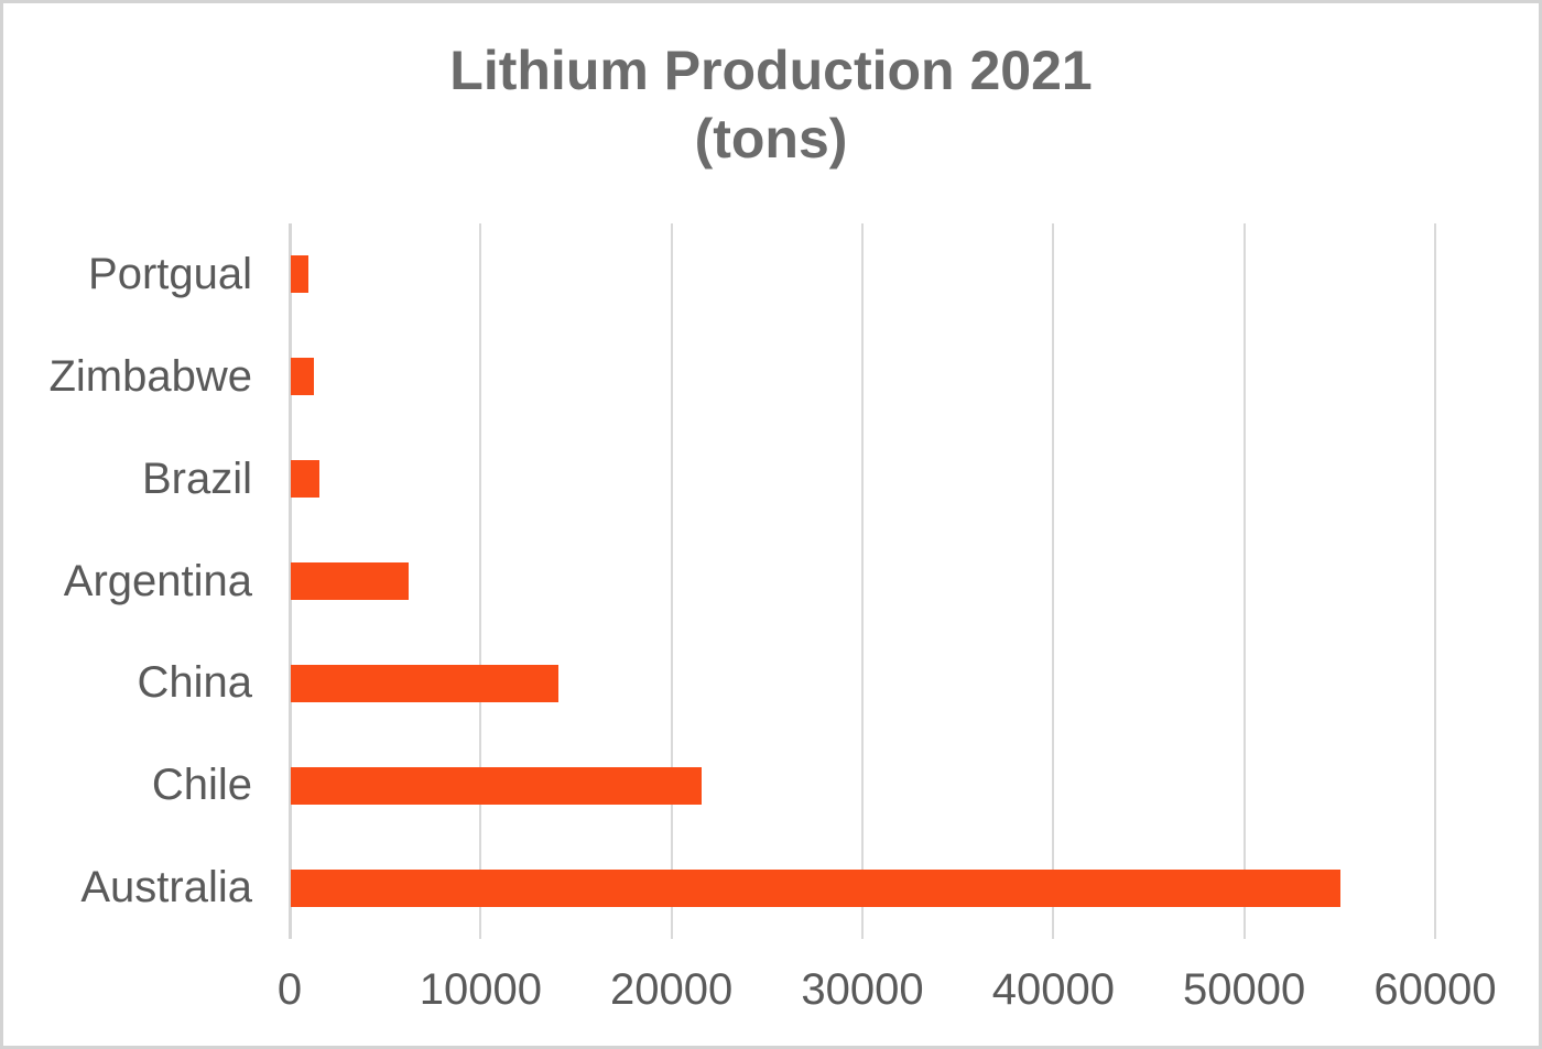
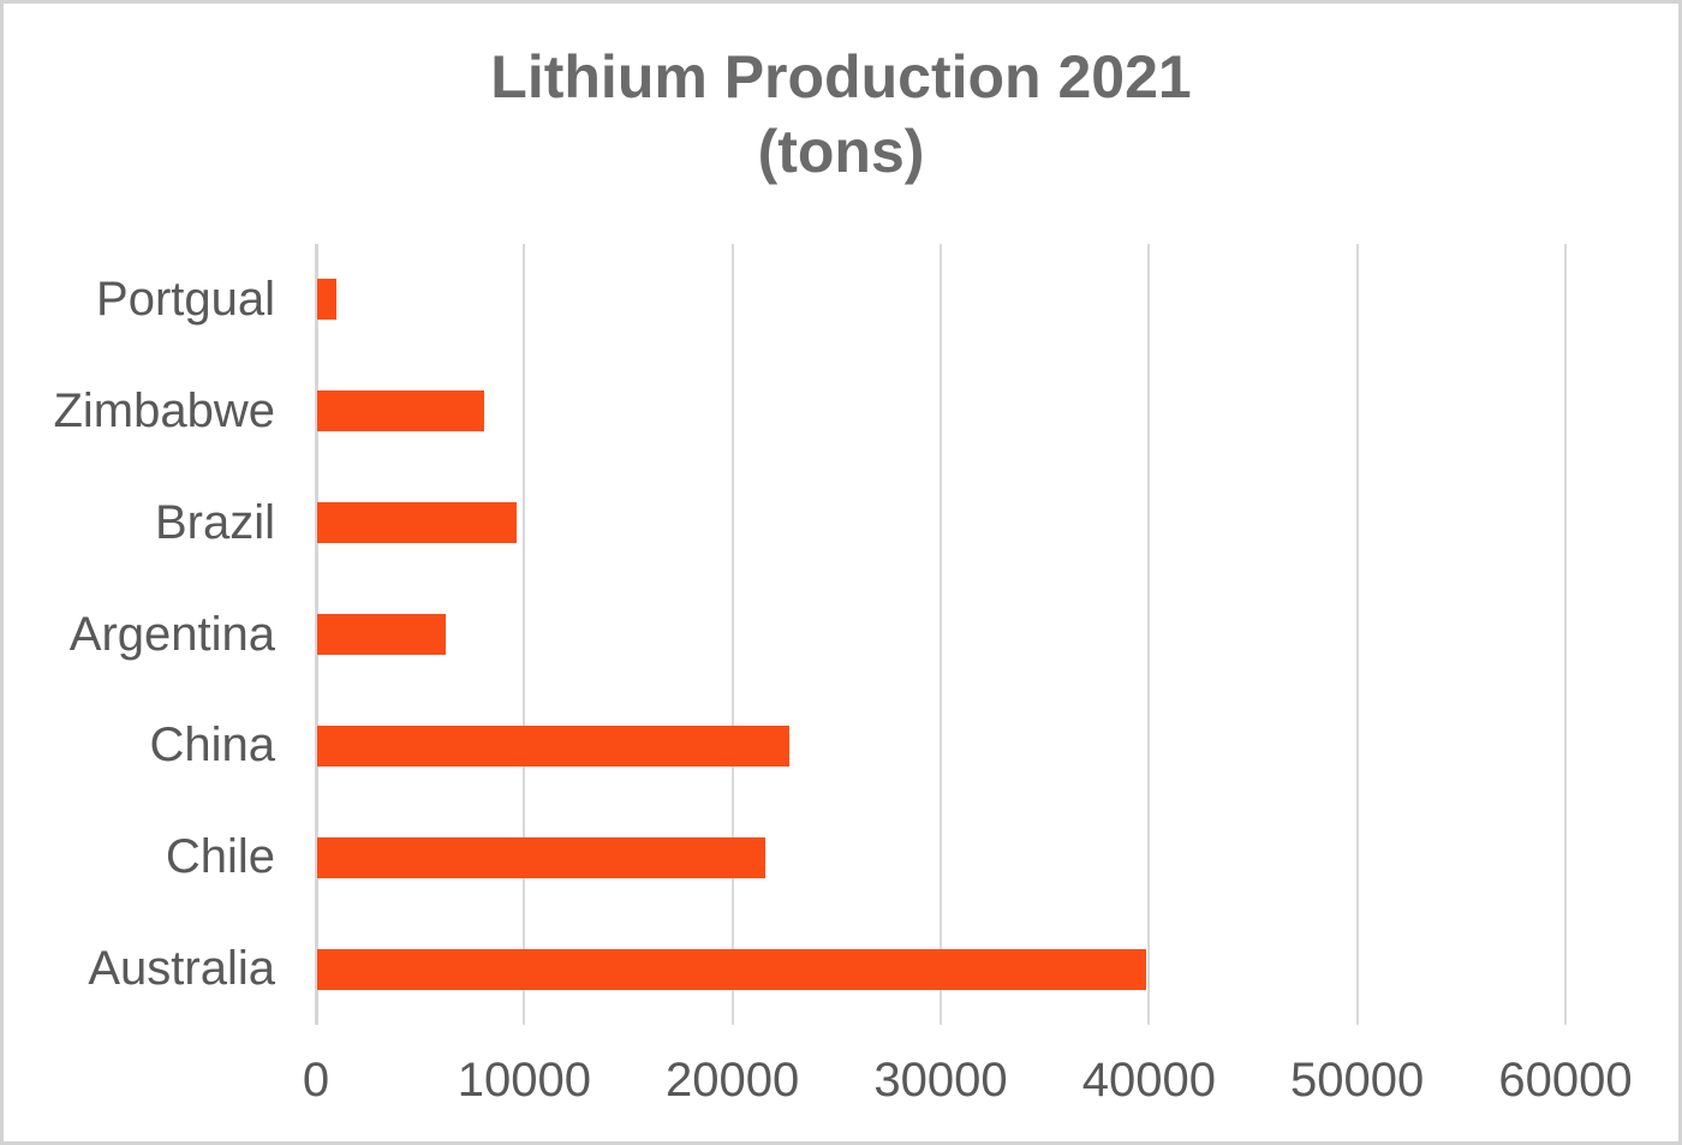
Zimbabwe: 1200 -> 8000
Brazil: 1500 -> 9600
China: 14000 -> 22700
Australia: 55000 -> 39800
